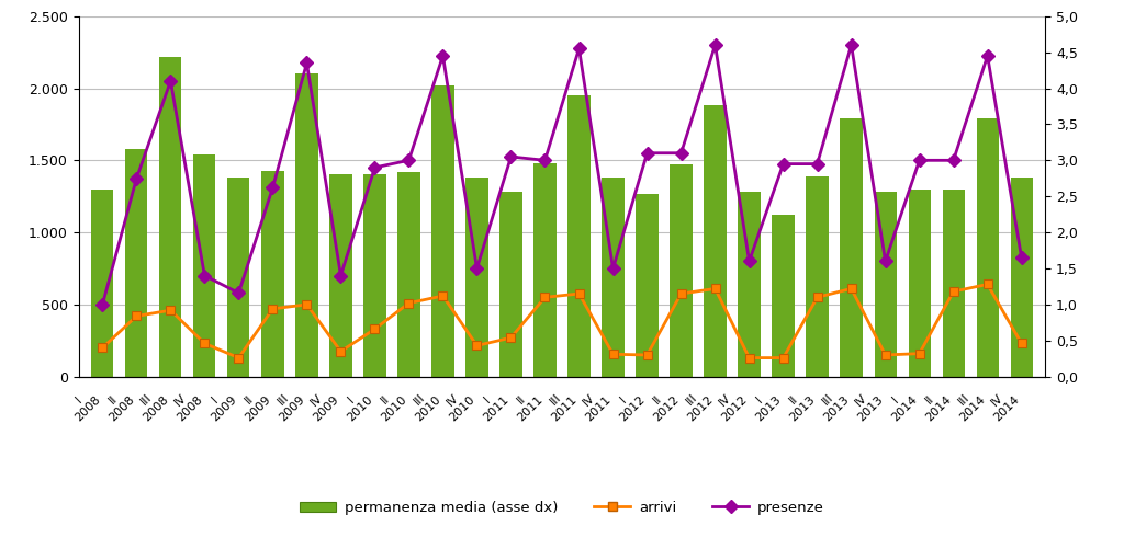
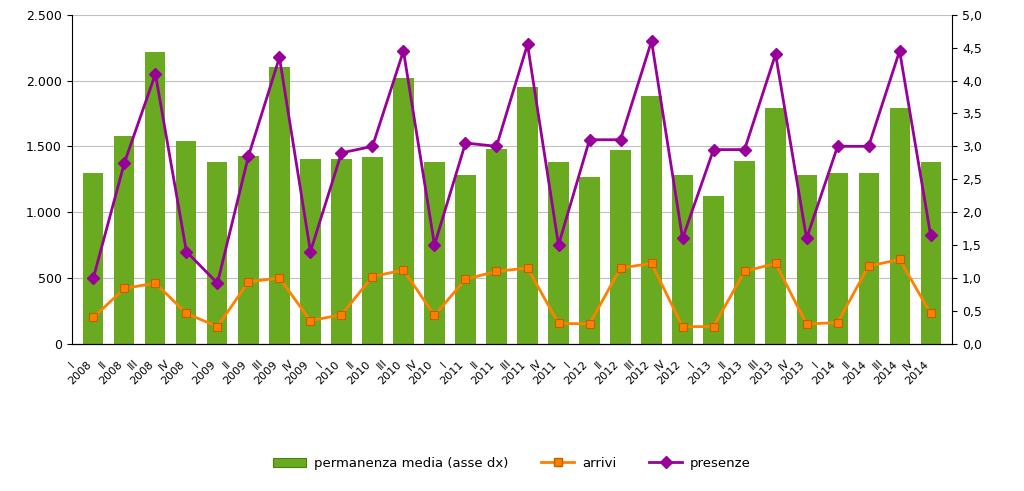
presenze/I 2009: 1,16 -> 0,92
presenze/II 2009: 2,62 -> 2,85
arrivi/I 2010: 0,66 -> 0,44
arrivi/I 2011: 0,54 -> 0,98
presenze/III 2013: 4,60 -> 4,40
